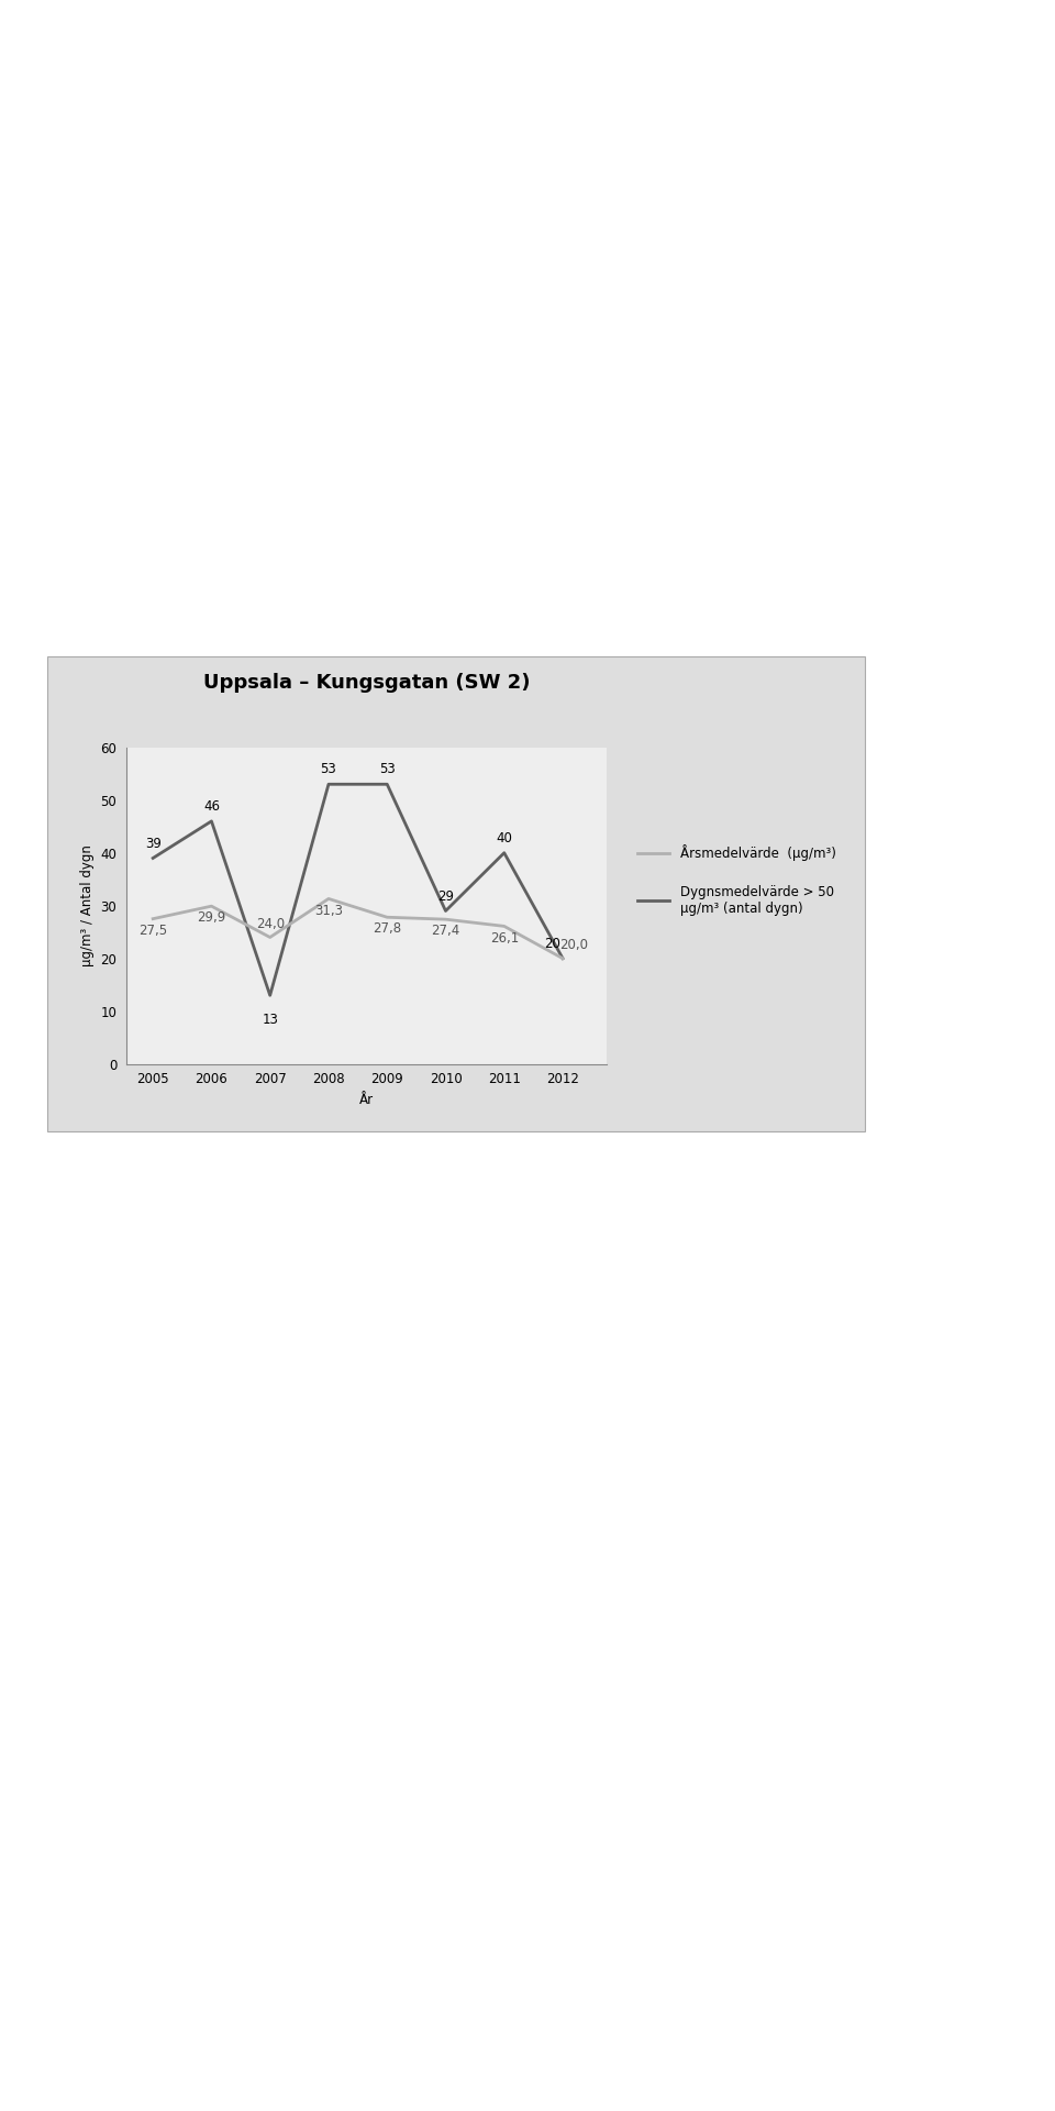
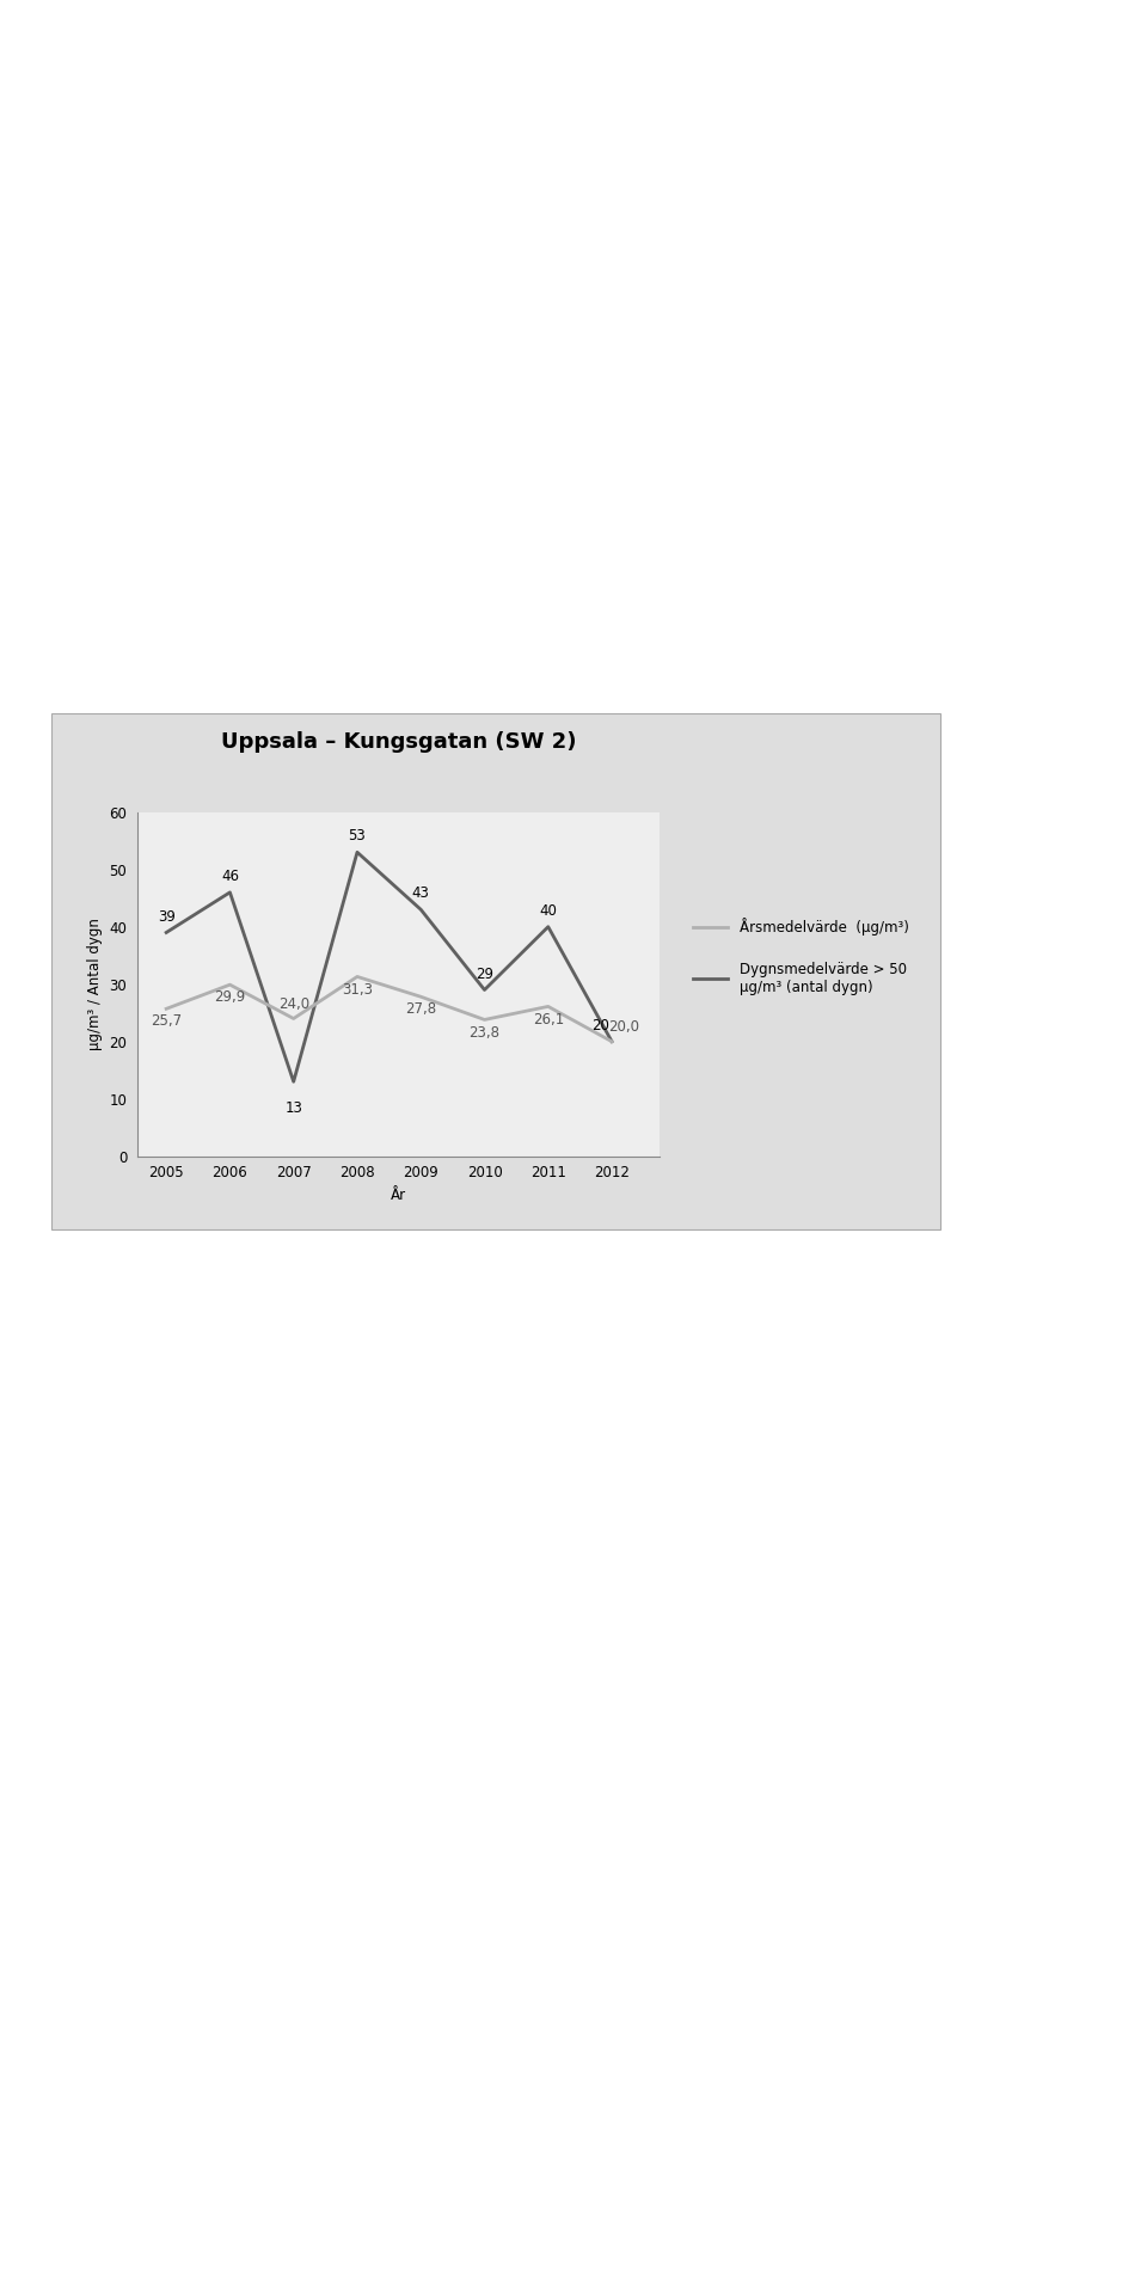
Årsmedelvärde (μg/m³)/2005: 27,5 -> 25,7
Dygnsmedelvärde > 50 μg/m³ (antal dygn)/2009: 53 -> 43
Årsmedelvärde (μg/m³)/2010: 27,4 -> 23,8
